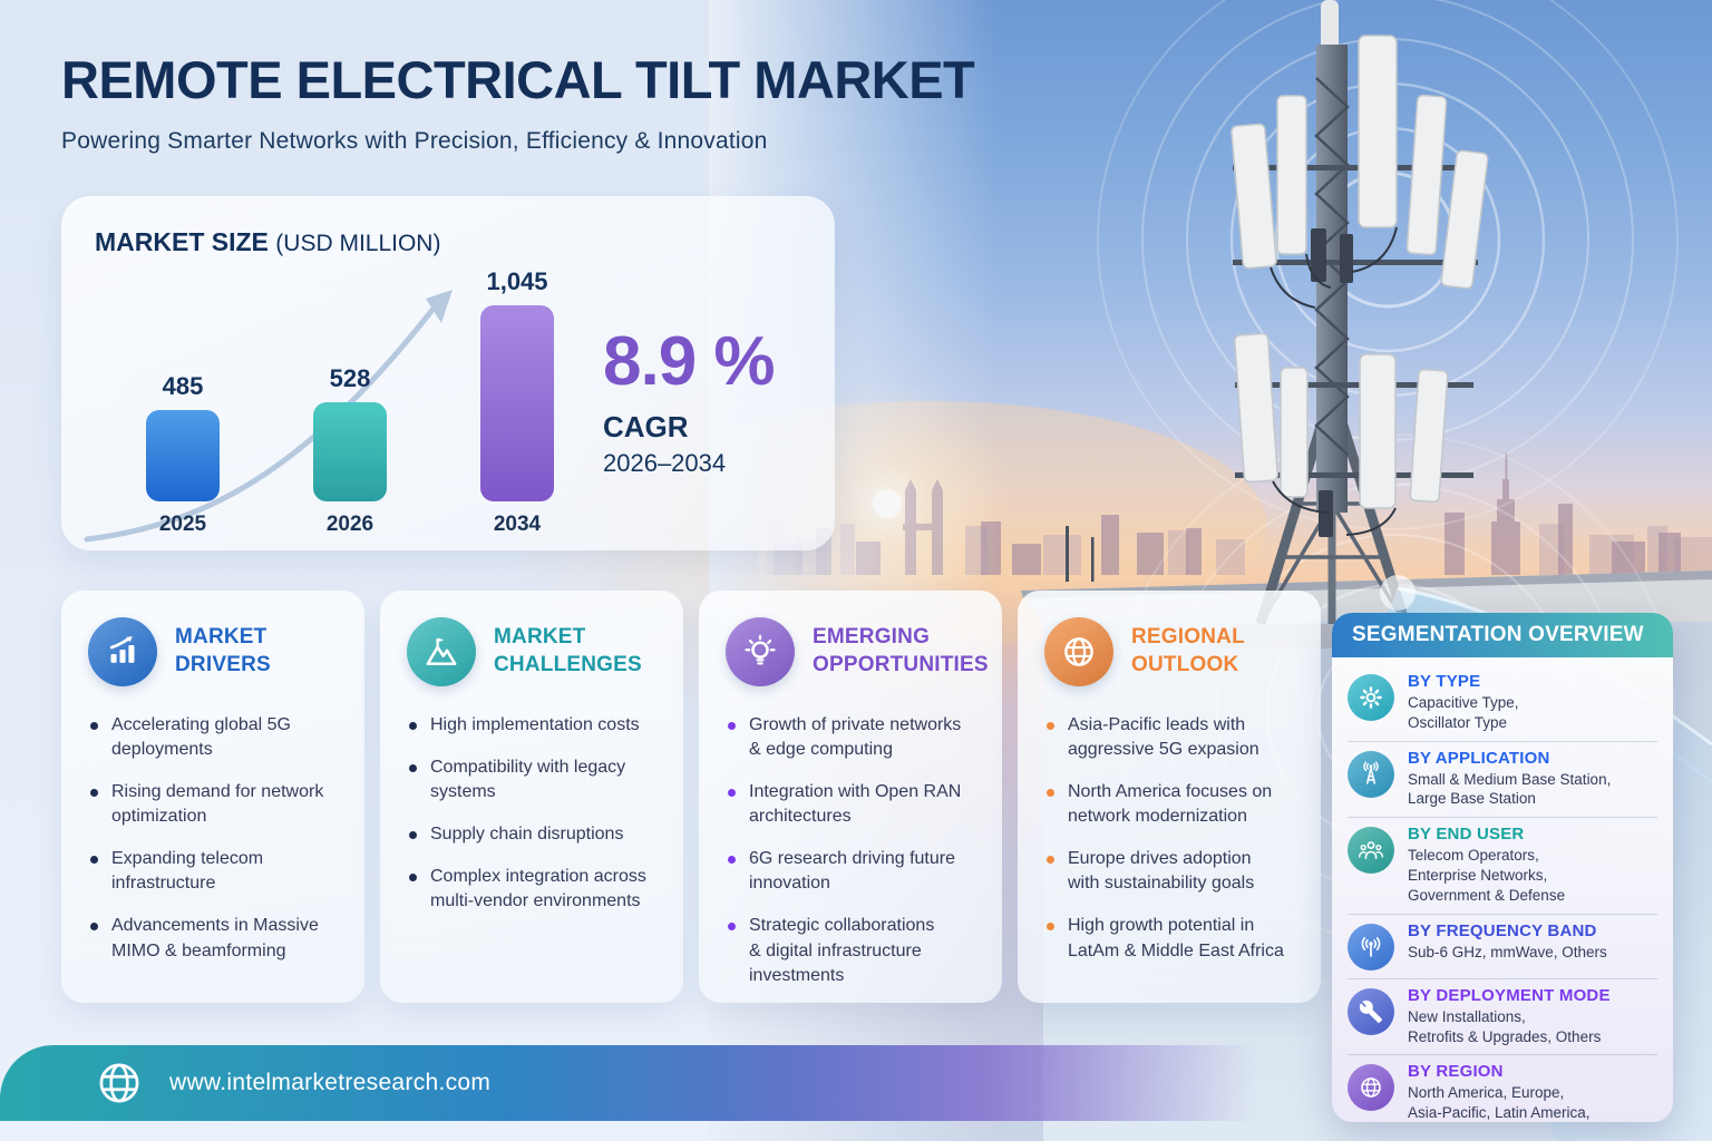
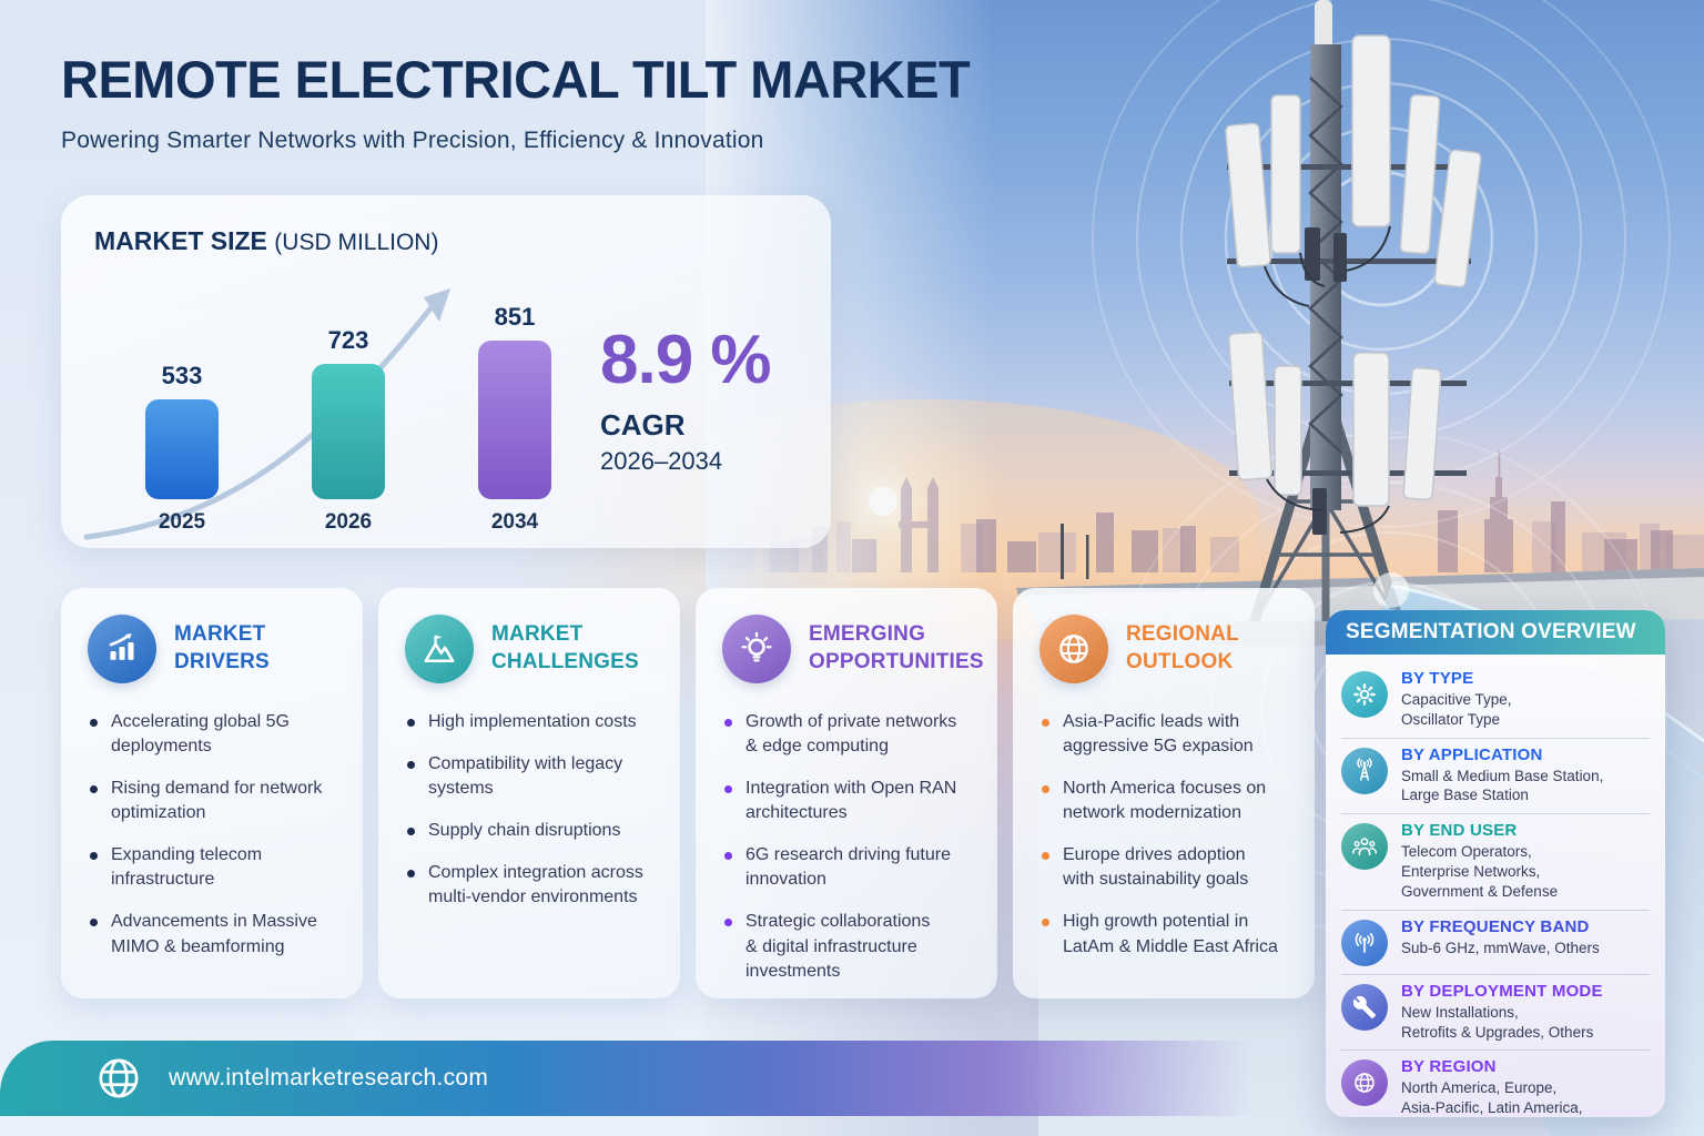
2025: 485 -> 533
2026: 528 -> 723
2034: 1,045 -> 851
